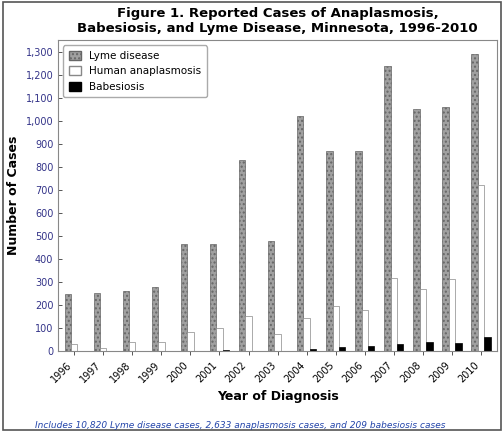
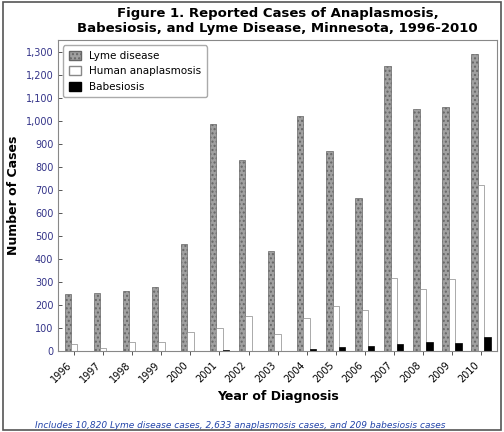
Lyme disease/2001: 465 -> 985
Lyme disease/2003: 480 -> 435
Lyme disease/2006: 870 -> 665
